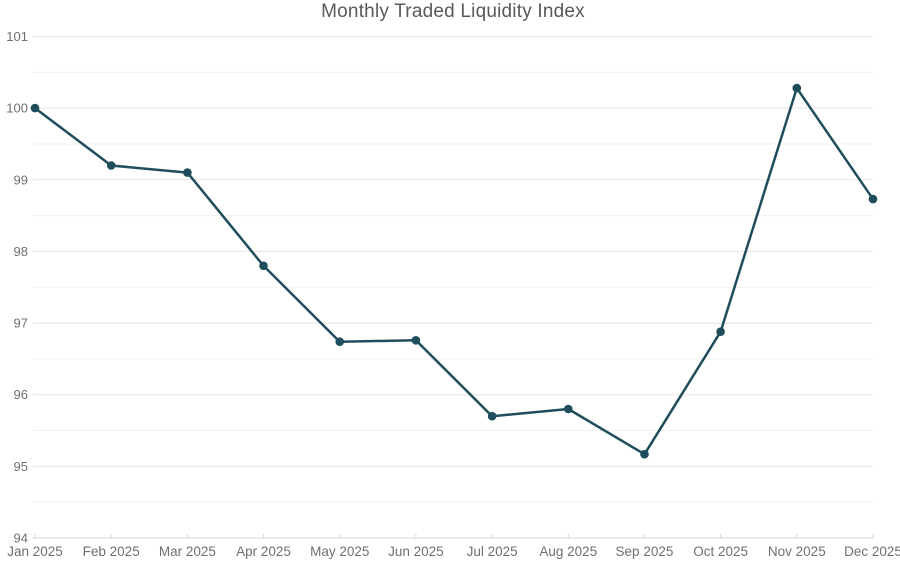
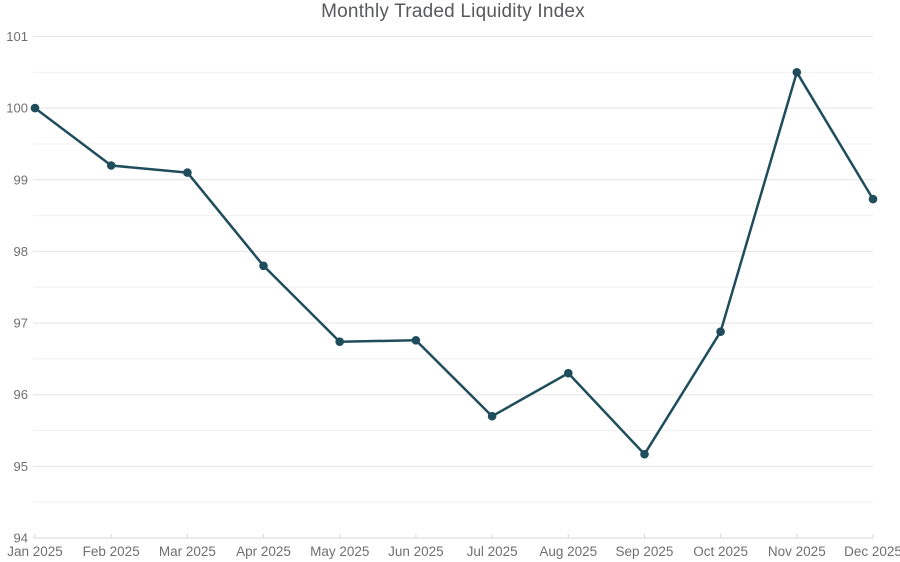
Aug 2025: 95.8 -> 96.3
Nov 2025: 100.3 -> 100.5
